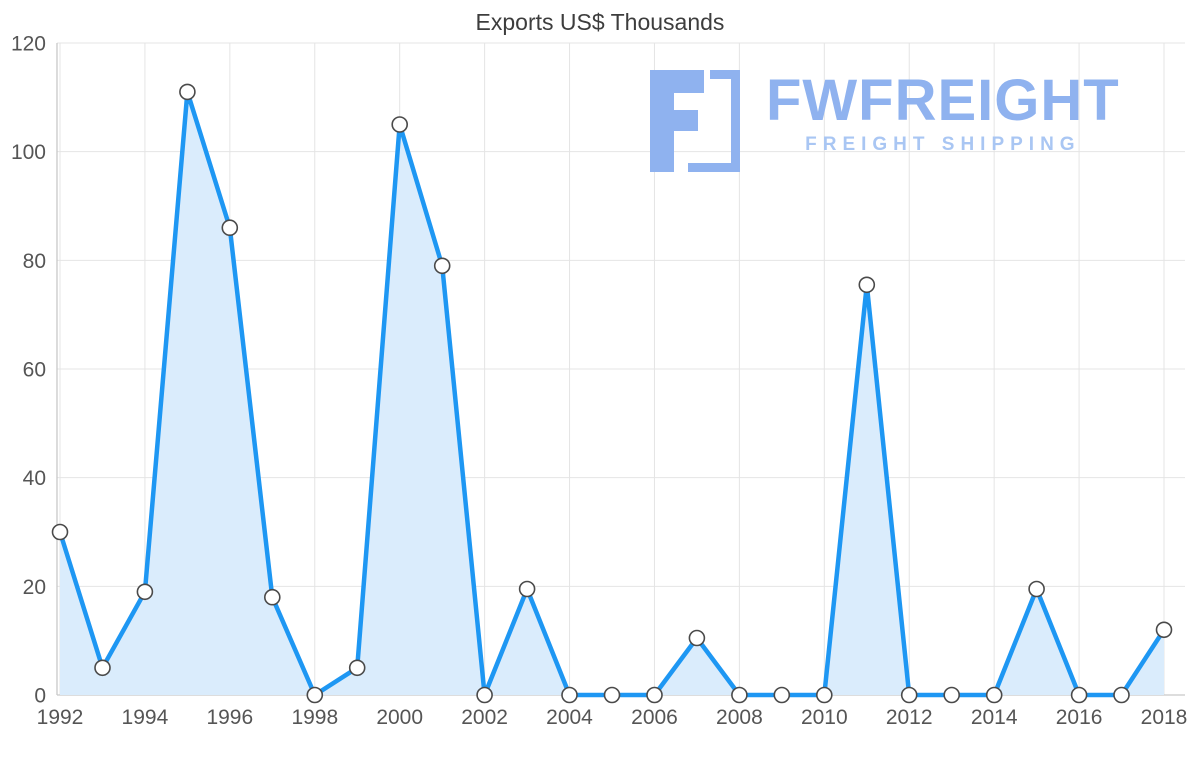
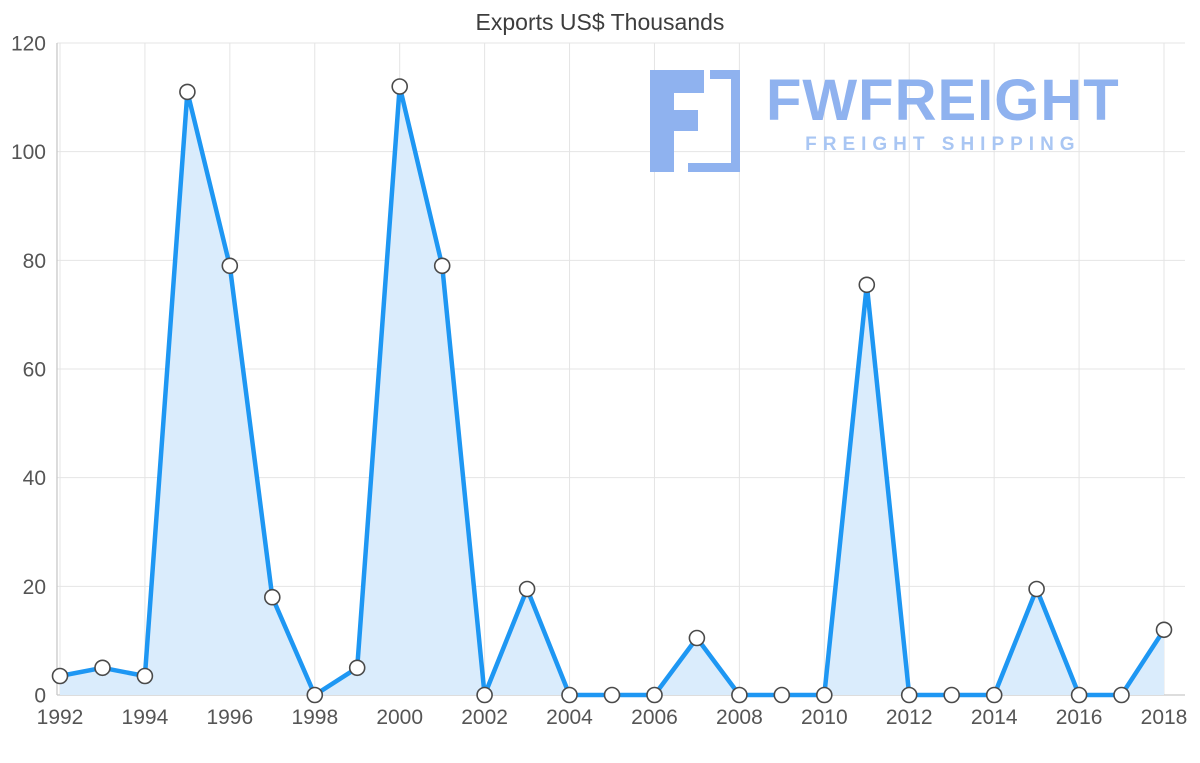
1992: 30 -> 4
1994: 19 -> 4
1996: 86 -> 79
2000: 105 -> 112
